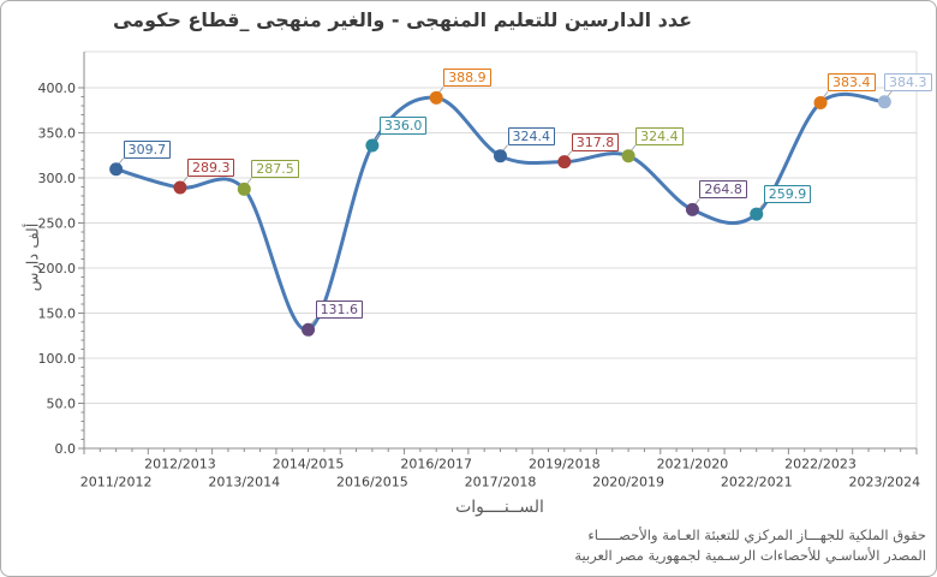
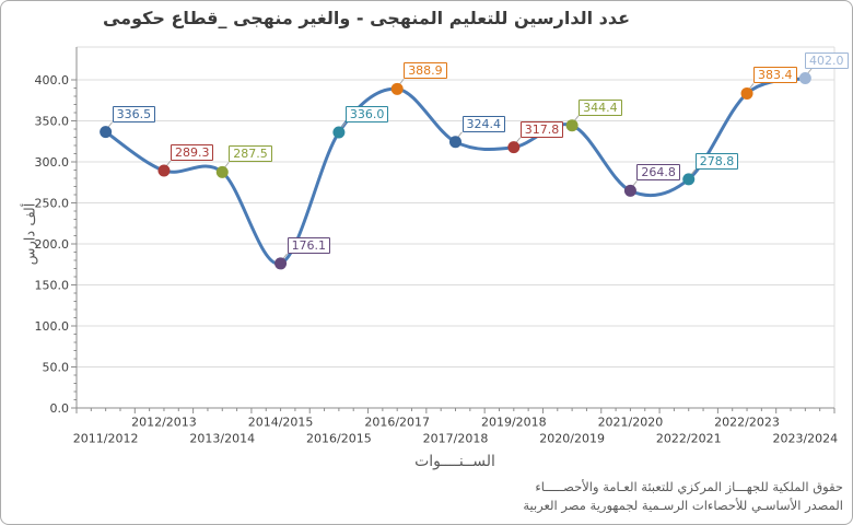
2011/2012: 309.7 -> 336.5
2014/2015: 131.6 -> 176.1
2020/2019: 324.4 -> 344.4
2022/2021: 259.9 -> 278.8
2023/2024: 384.3 -> 402.0
